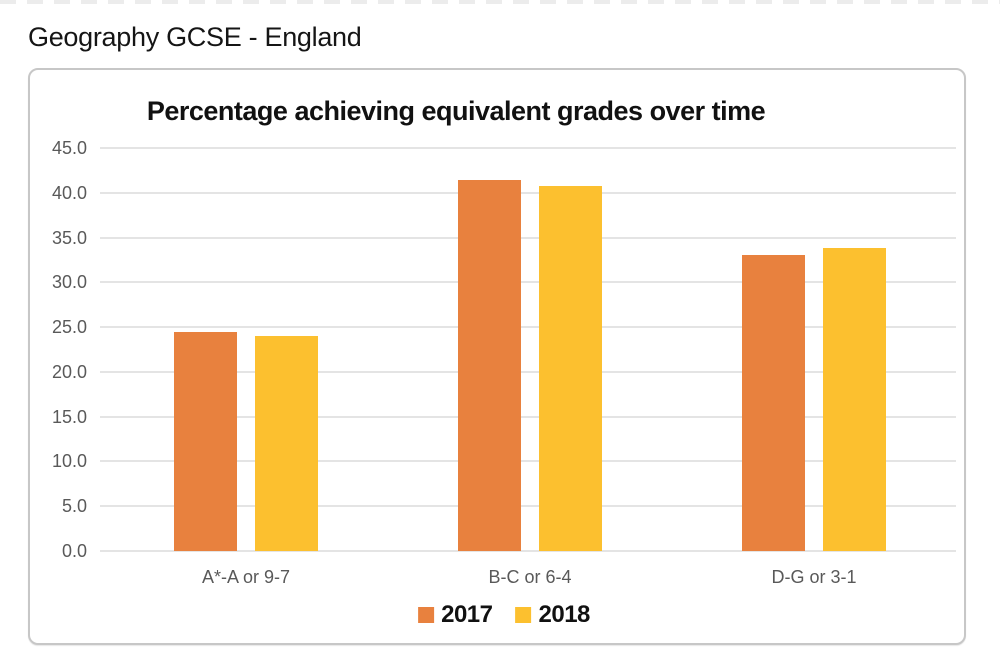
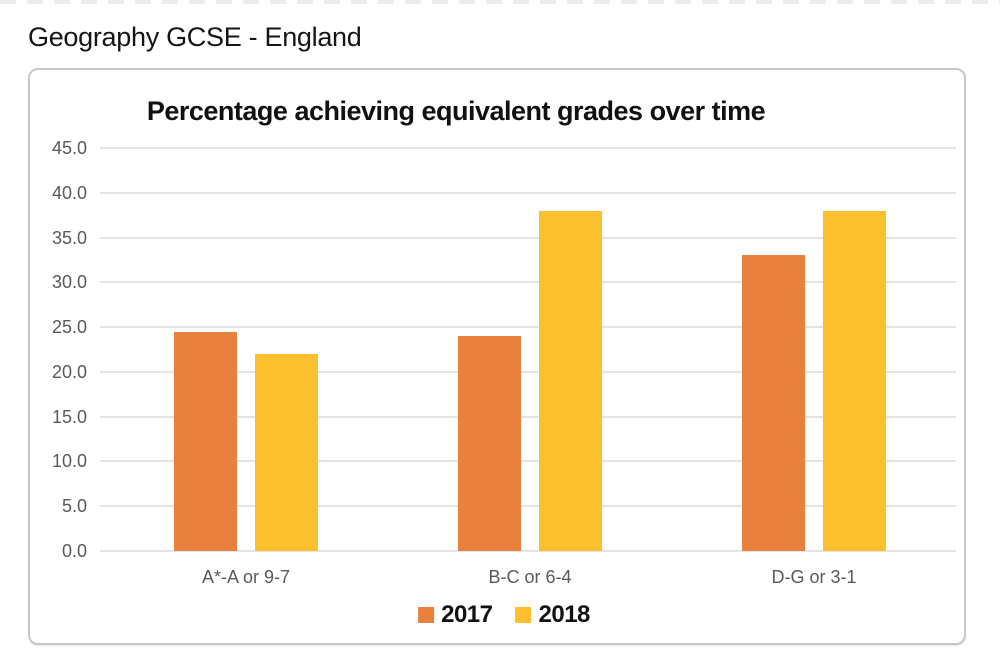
2018/A*-A or 9-7: 24 -> 22
2017/B-C or 6-4: 41 -> 24
2018/B-C or 6-4: 41 -> 38
2018/D-G or 3-1: 34 -> 38
